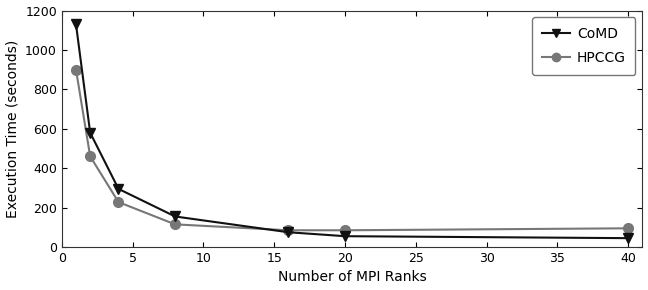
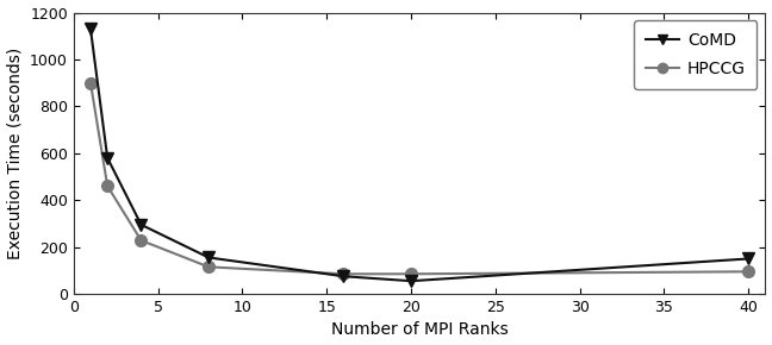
CoMD/40: 40 -> 150
